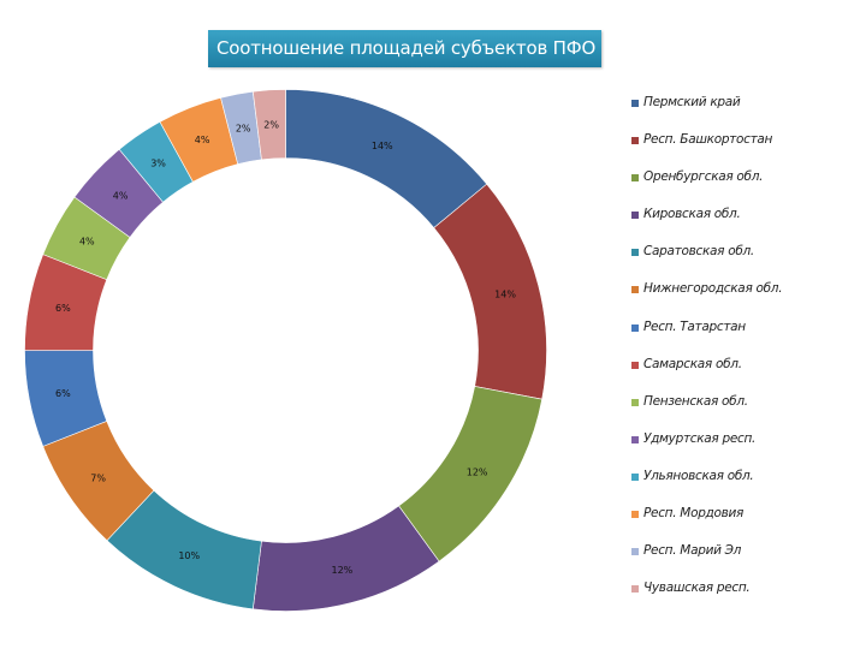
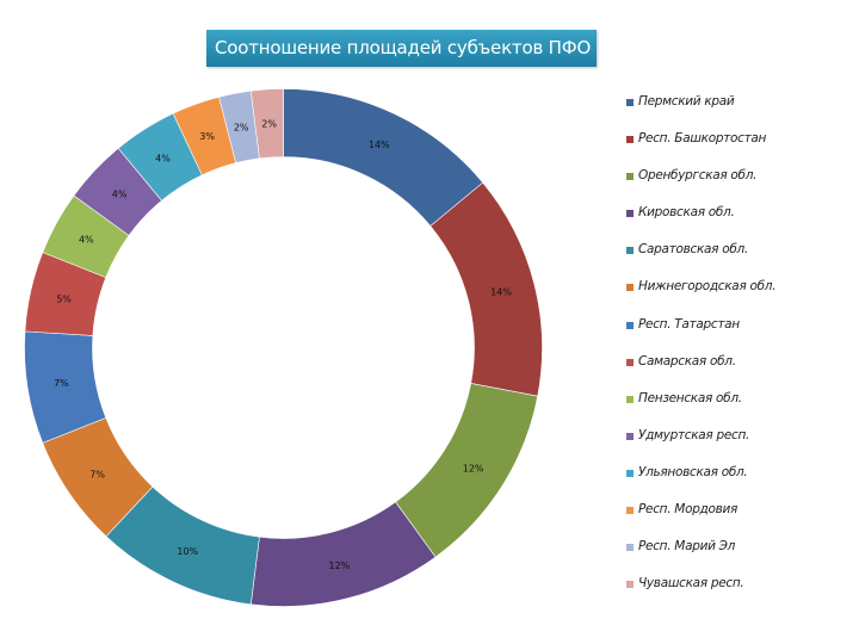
Респ. Татарстан: 6% -> 7%
Самарская обл.: 6% -> 5%
Ульяновская обл.: 3% -> 4%
Респ. Мордовия: 4% -> 3%
